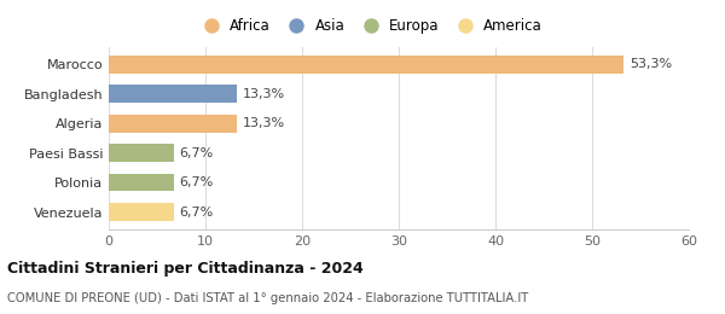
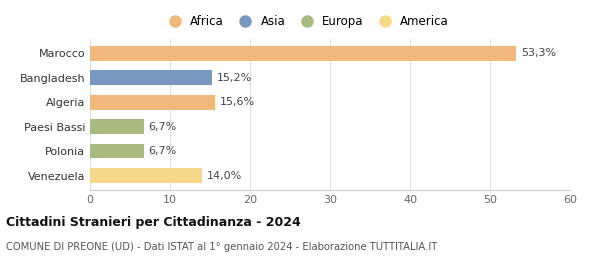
Bangladesh: 13,3% -> 15,2%
Algeria: 13,3% -> 15,6%
Venezuela: 6,7% -> 14,0%
